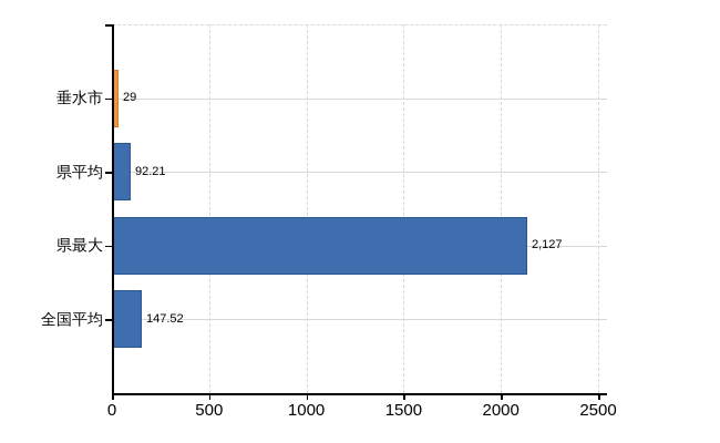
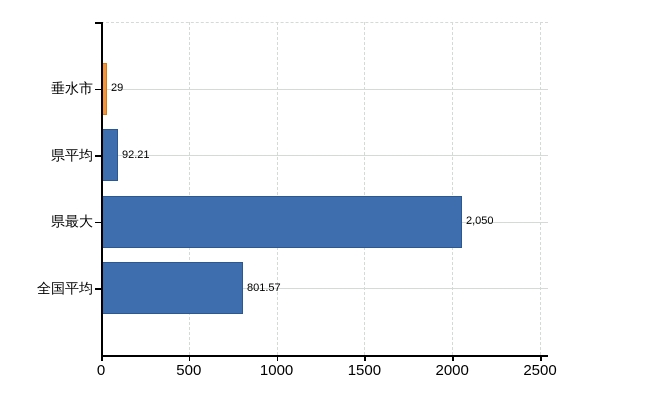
県最大: 2,127 -> 2,050
全国平均: 147.52 -> 801.57
